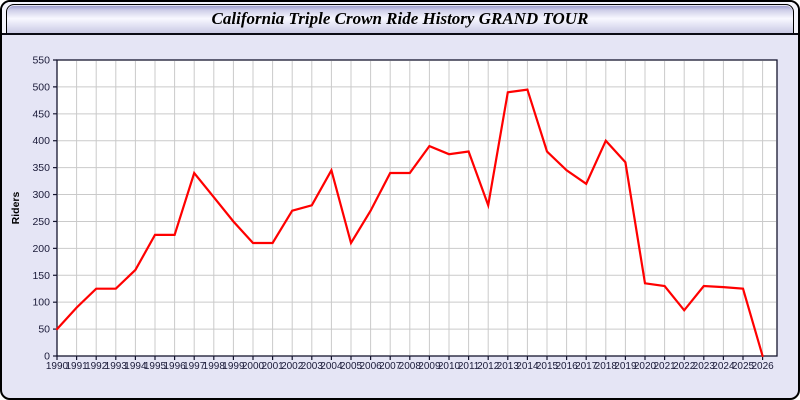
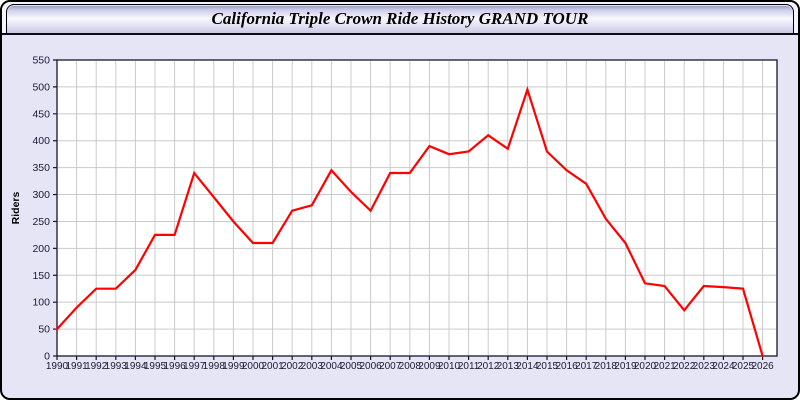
2005: 210 -> 300
2012: 280 -> 410
2013: 490 -> 380
2018: 400 -> 260
2019: 360 -> 210
